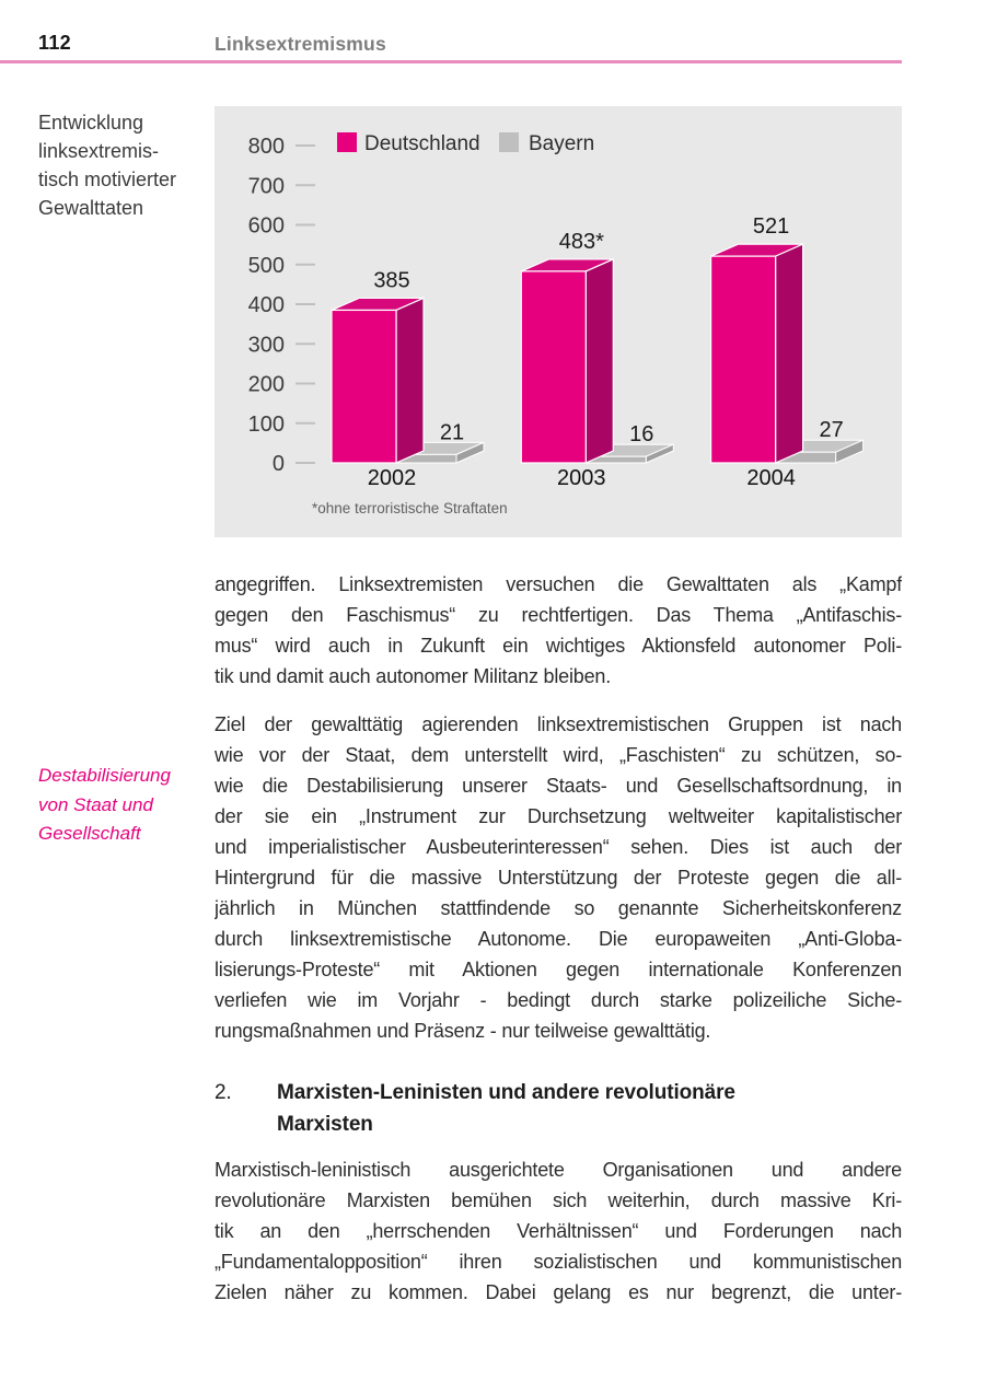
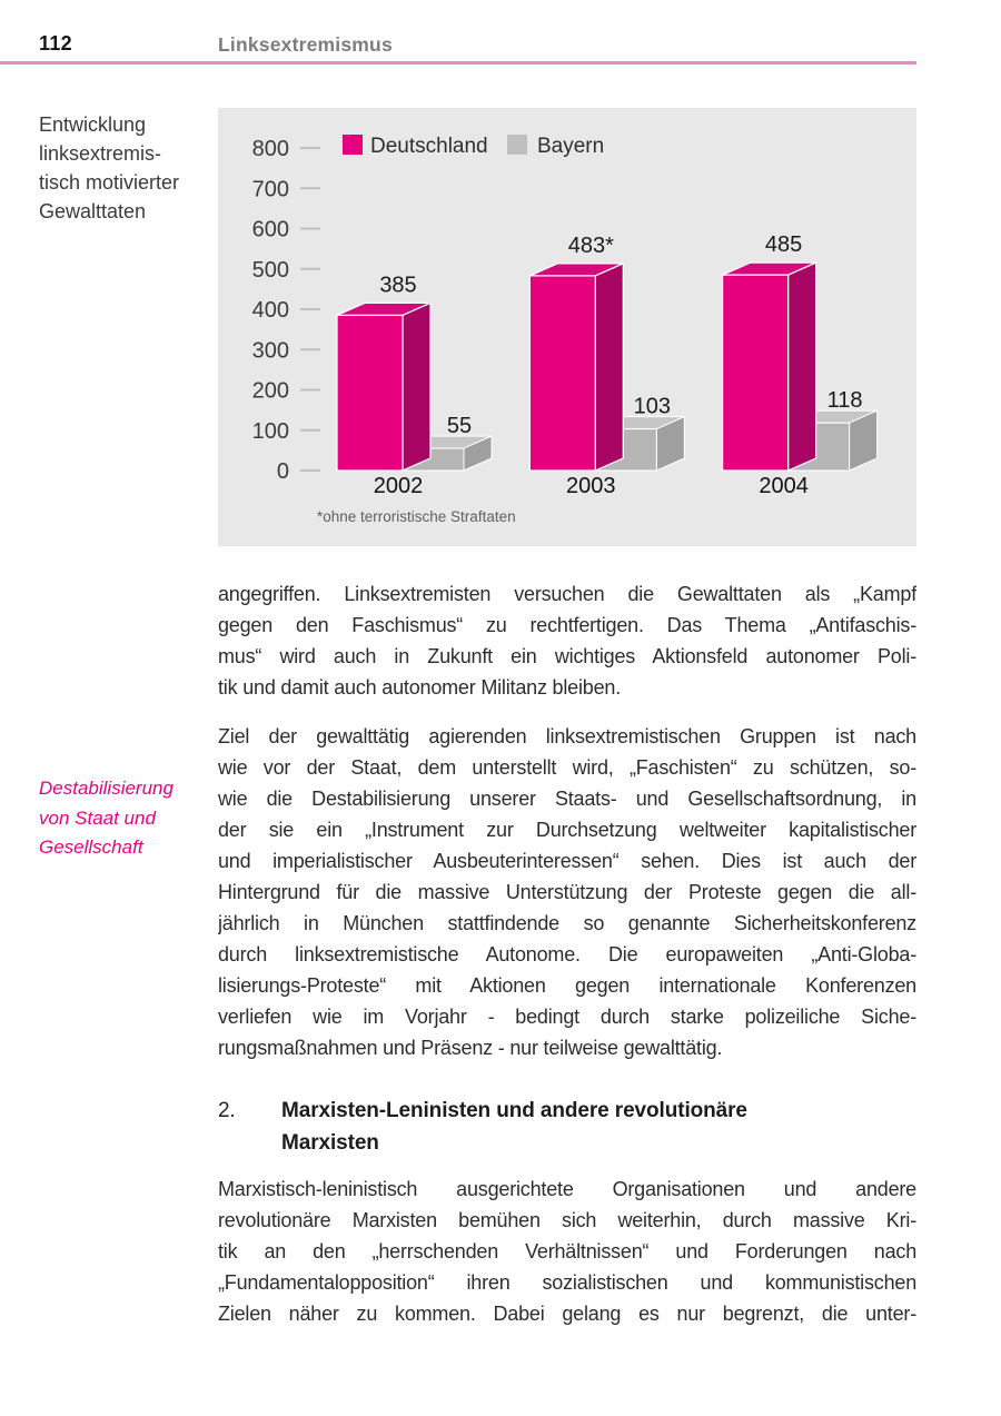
Bayern/2002: 21 -> 55
Bayern/2003: 16 -> 103
Deutschland/2004: 521 -> 485
Bayern/2004: 27 -> 118
